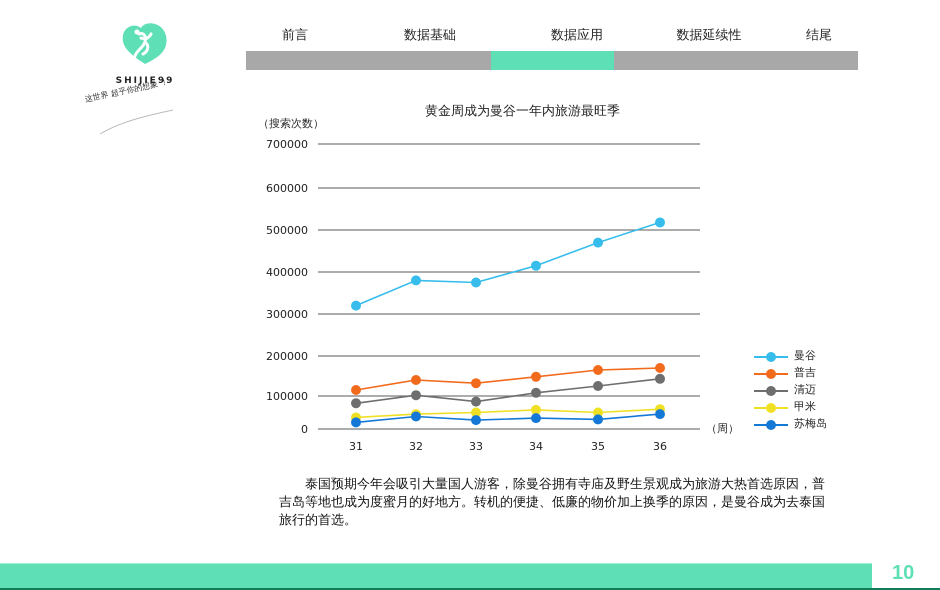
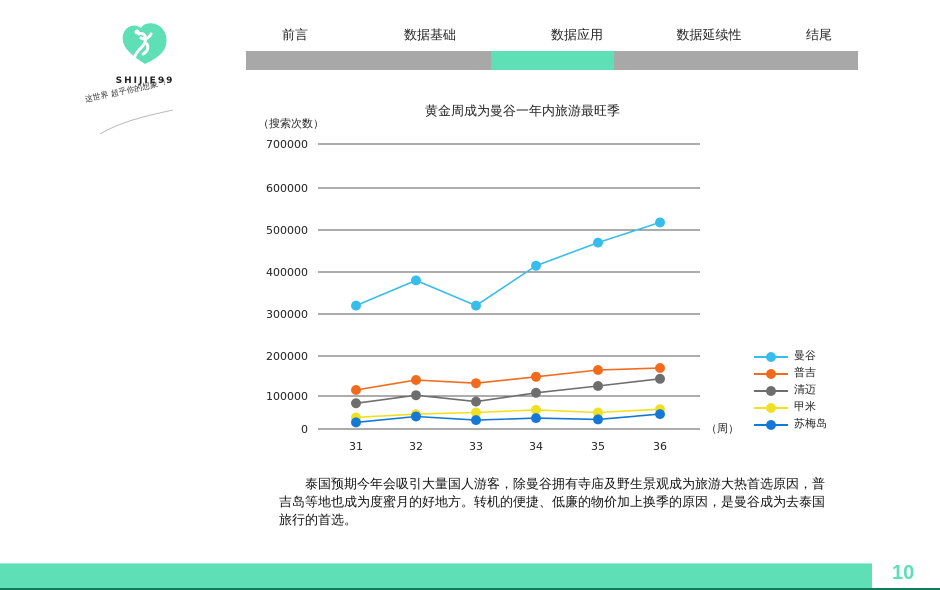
曼谷/33: 380000 -> 320000
